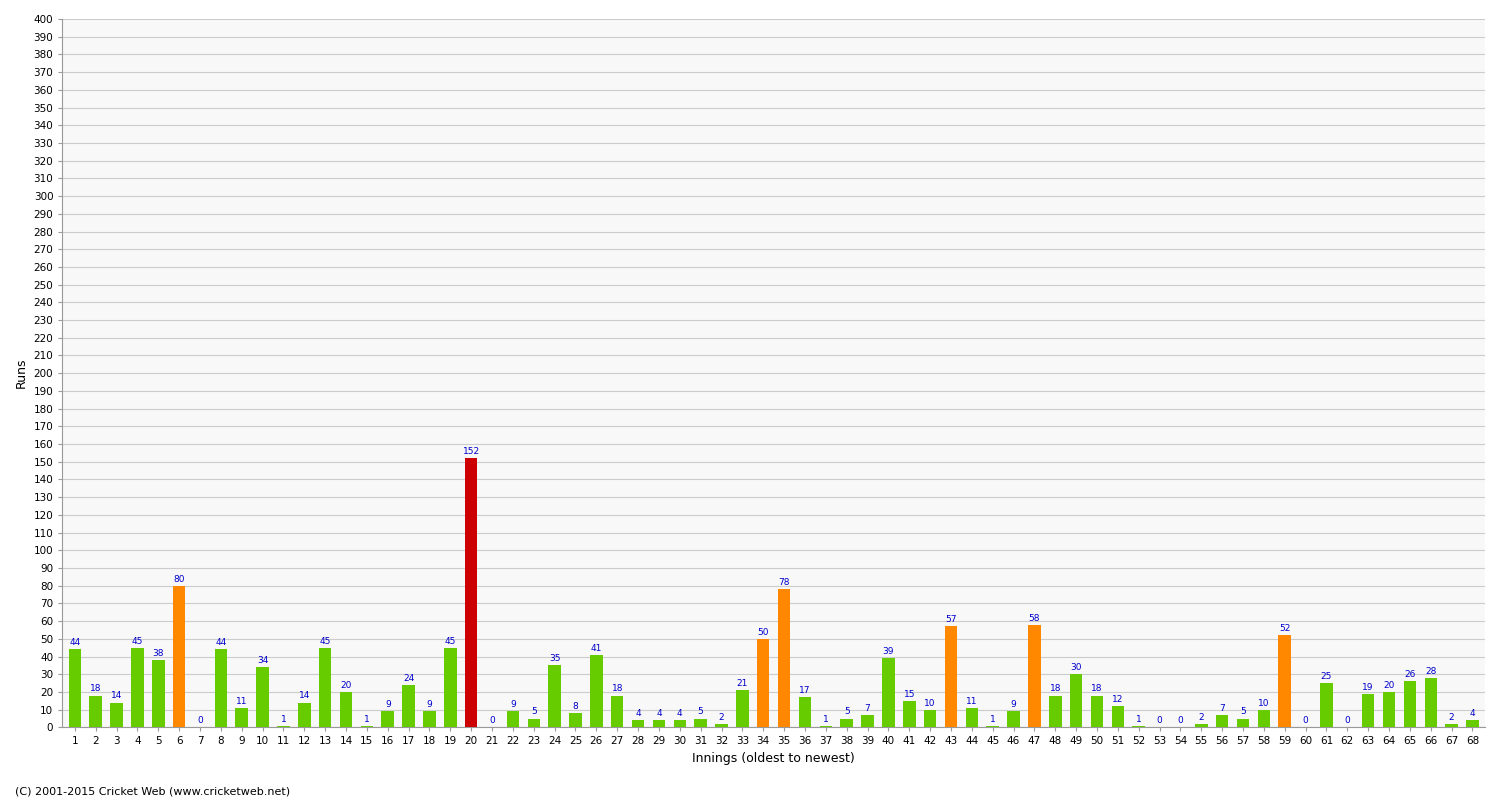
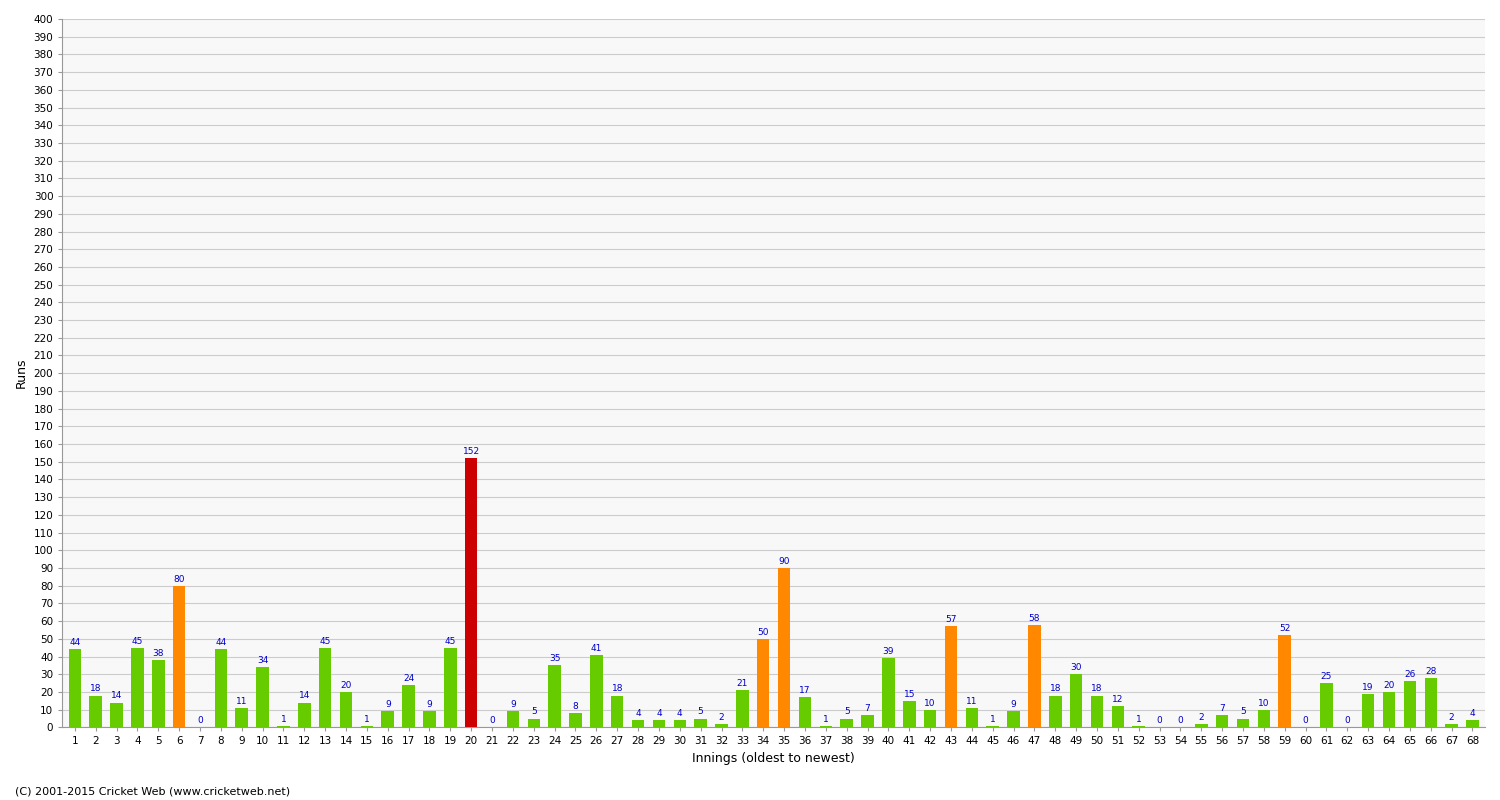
35: 78 -> 90
